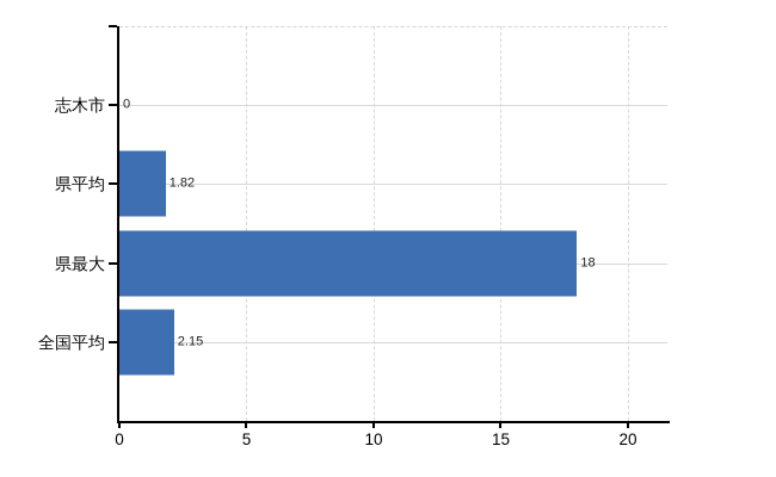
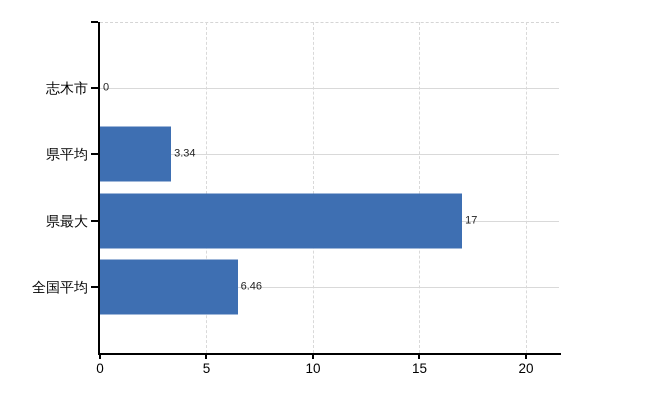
県平均: 1.82 -> 3.34
県最大: 18 -> 17
全国平均: 2.15 -> 6.46
